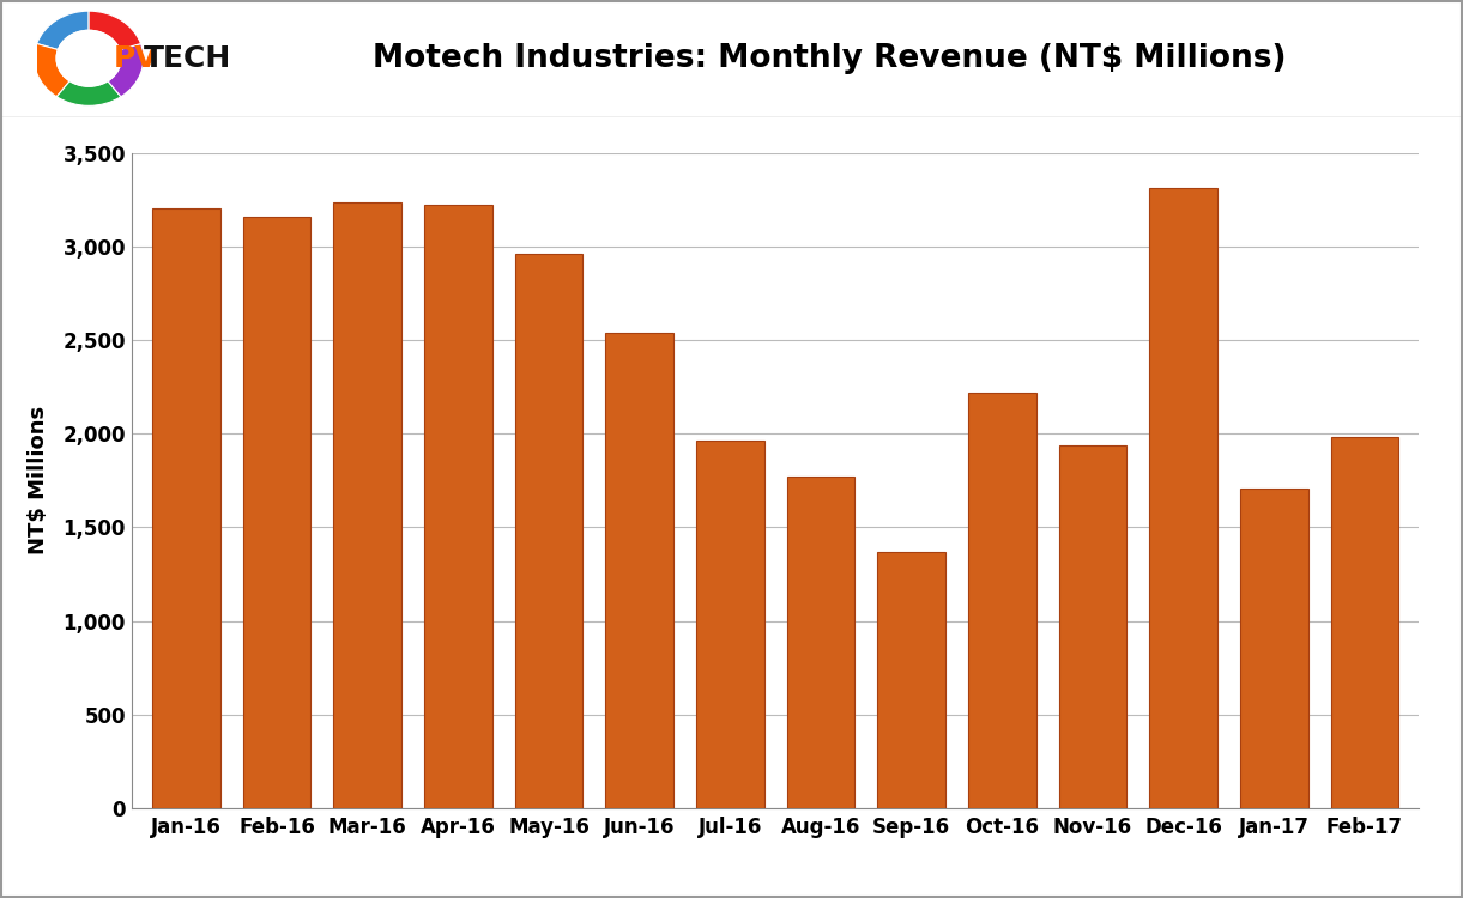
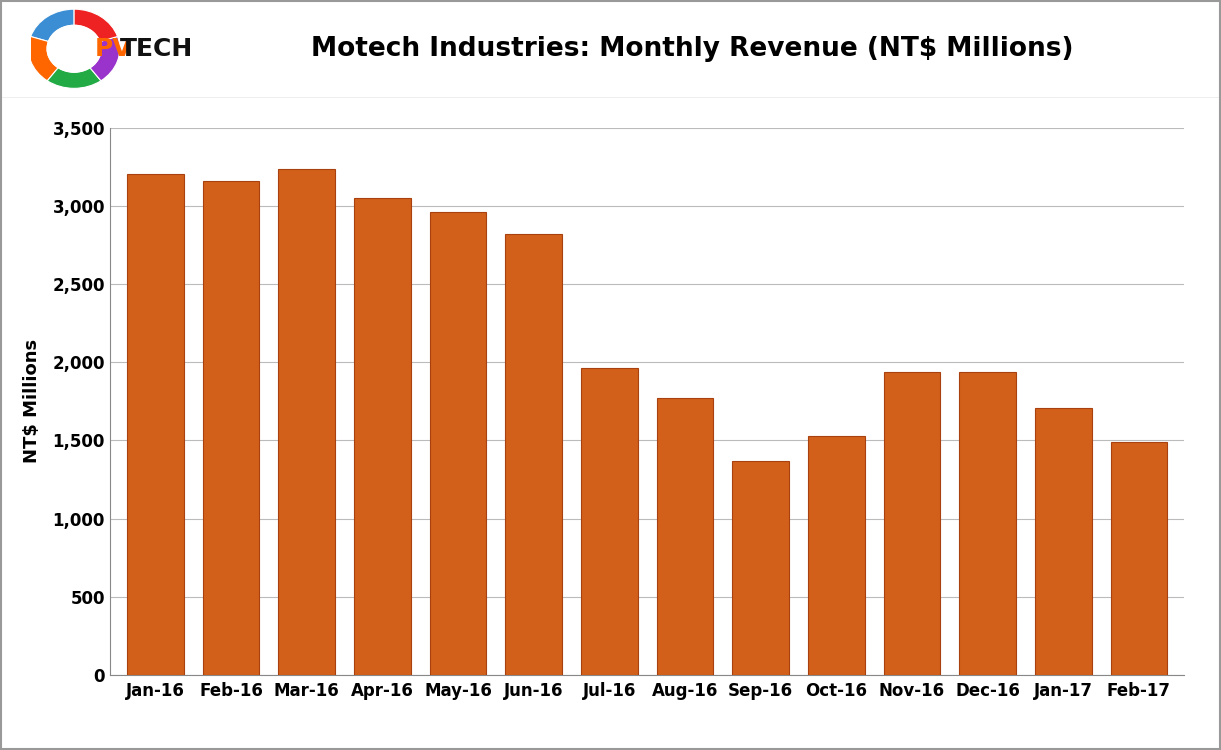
Apr-16: 3,220 -> 3,050
Jun-16: 2,540 -> 2,820
Oct-16: 2,220 -> 1,530
Dec-16: 3,310 -> 1,940
Feb-17: 1,980 -> 1,490
